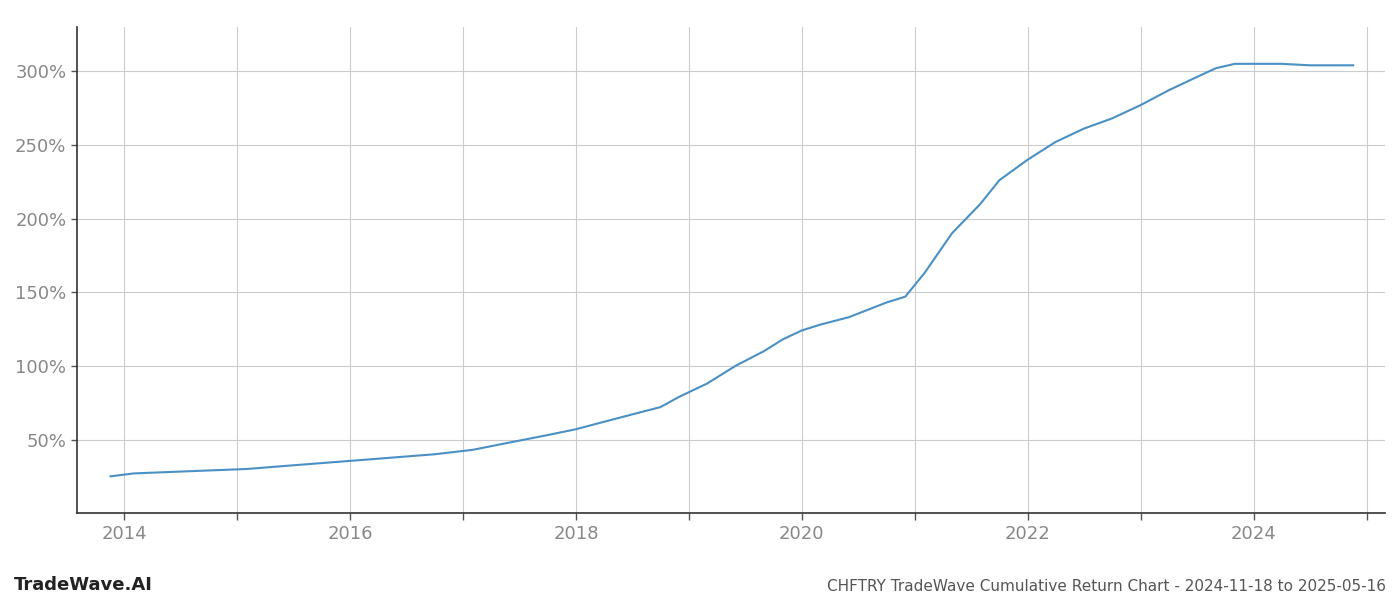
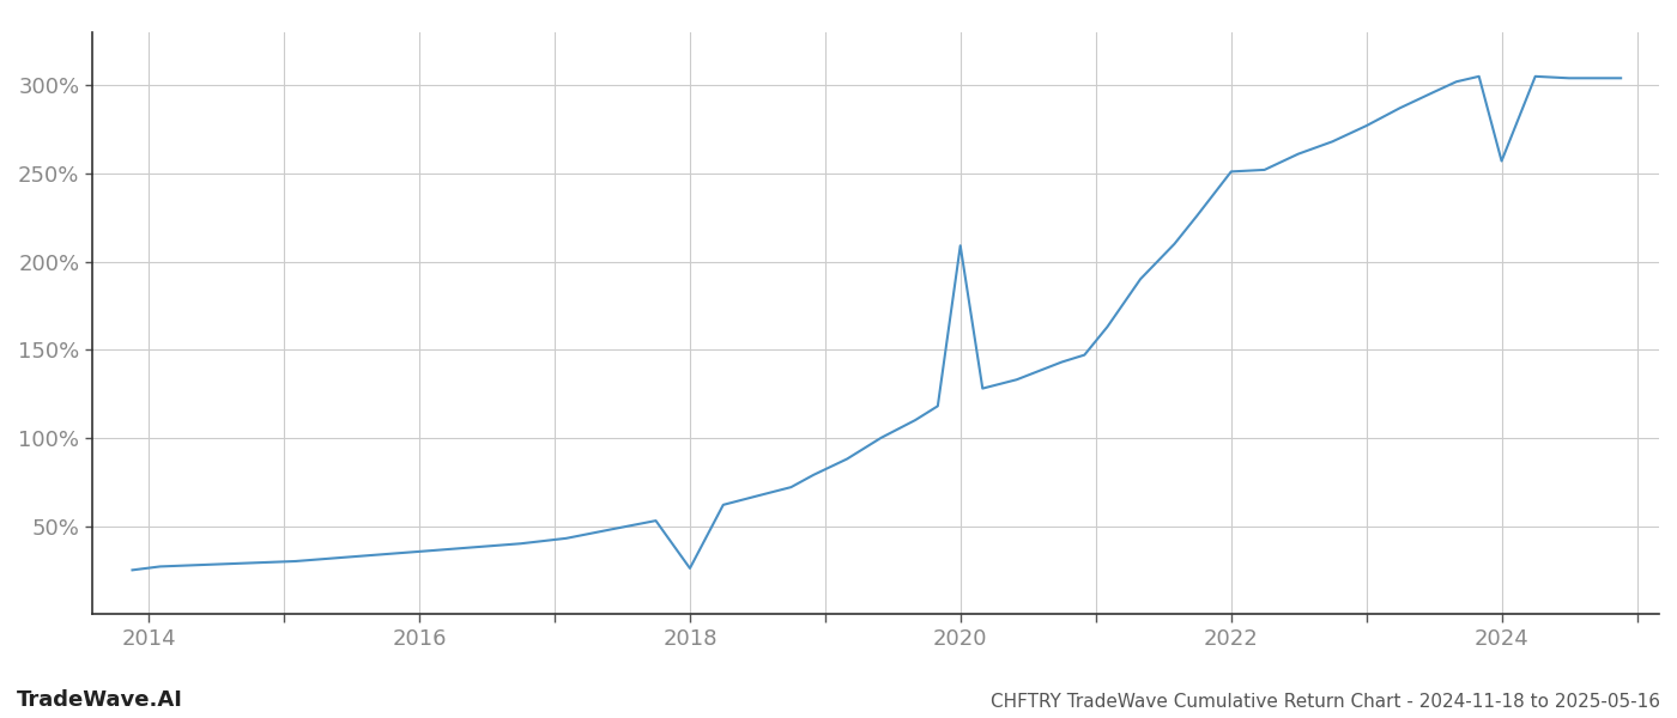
2018: 57% -> 26%
2020: 124% -> 209%
2022: 240% -> 251%
2024: 305% -> 257%
